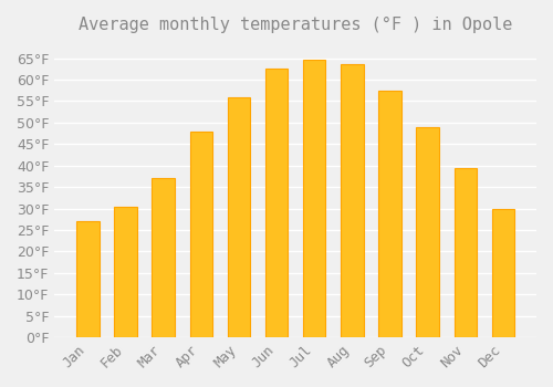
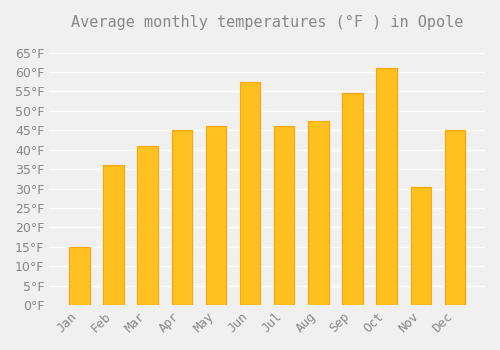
Jan: 27.0°F -> 15.0°F
Feb: 30.5°F -> 36.0°F
Mar: 37.0°F -> 41.0°F
Apr: 48.0°F -> 45.0°F
May: 56.0°F -> 46.0°F
Jun: 62.5°F -> 57.5°F
Jul: 64.5°F -> 46.0°F
Aug: 63.5°F -> 47.5°F
Sep: 57.5°F -> 54.5°F
Oct: 49.0°F -> 61.0°F
Nov: 39.5°F -> 30.5°F
Dec: 30.0°F -> 45.0°F
